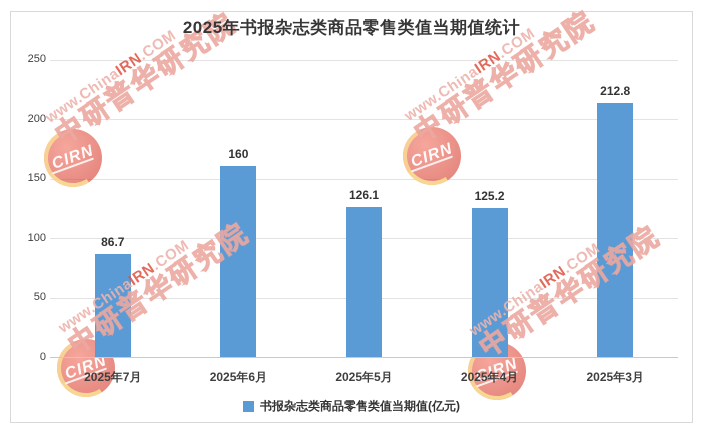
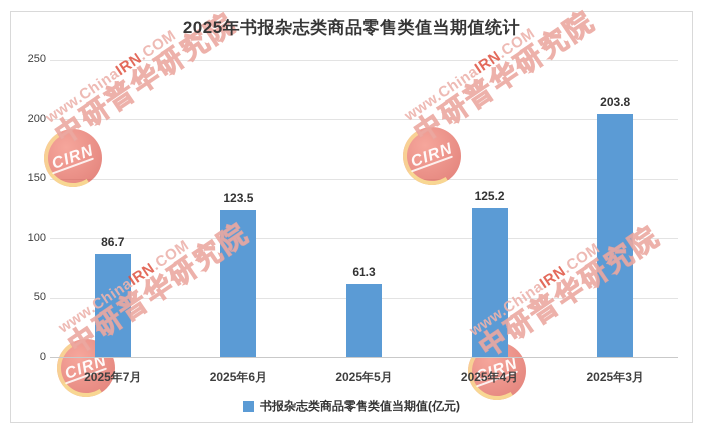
2025年6月: 160 -> 123.5
2025年5月: 126.1 -> 61.3
2025年3月: 212.8 -> 203.8
